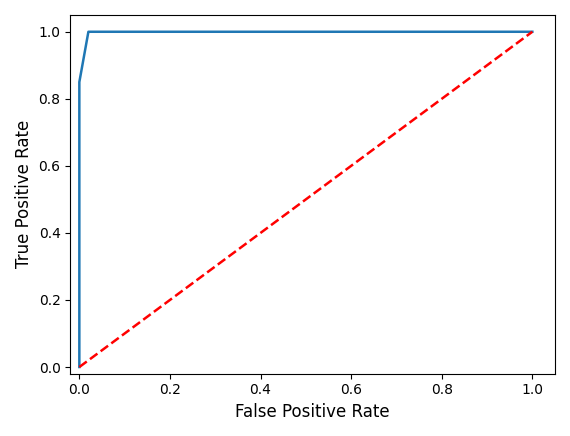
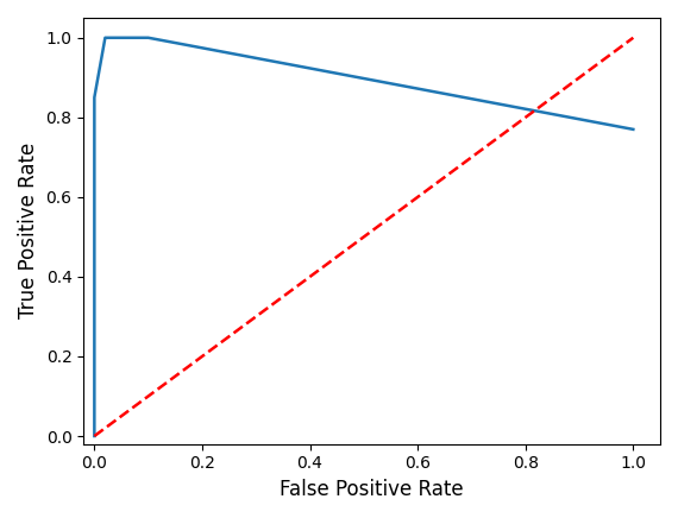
1.0: 1.00 -> 0.77
